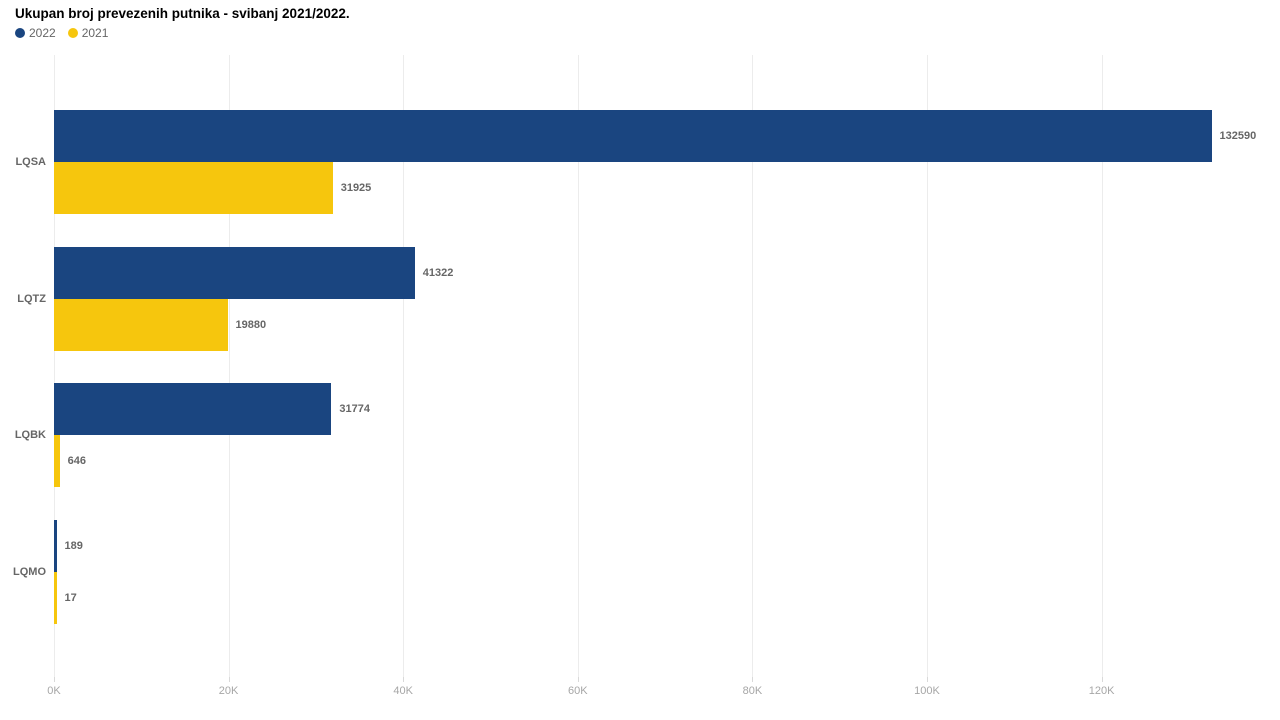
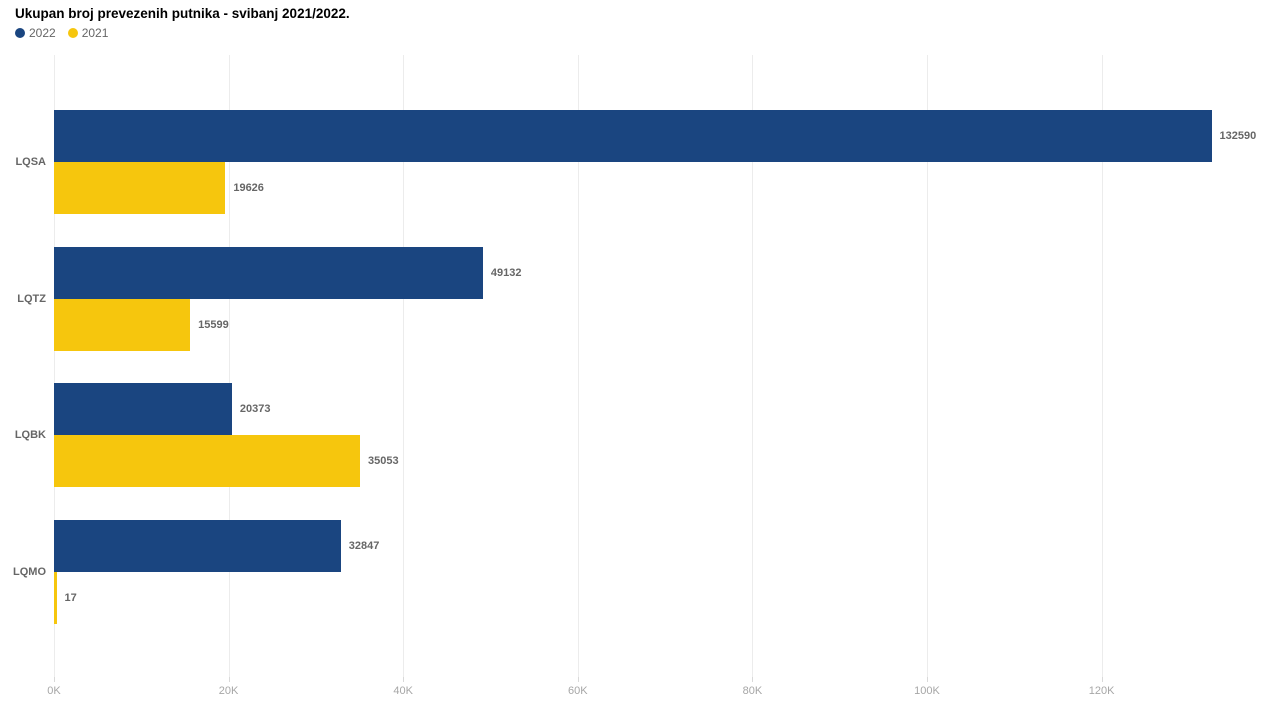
2021/LQSA: 31925 -> 19626
2022/LQTZ: 41322 -> 49132
2021/LQTZ: 19880 -> 15599
2022/LQBK: 31774 -> 20373
2021/LQBK: 646 -> 35053
2022/LQMO: 189 -> 32847
